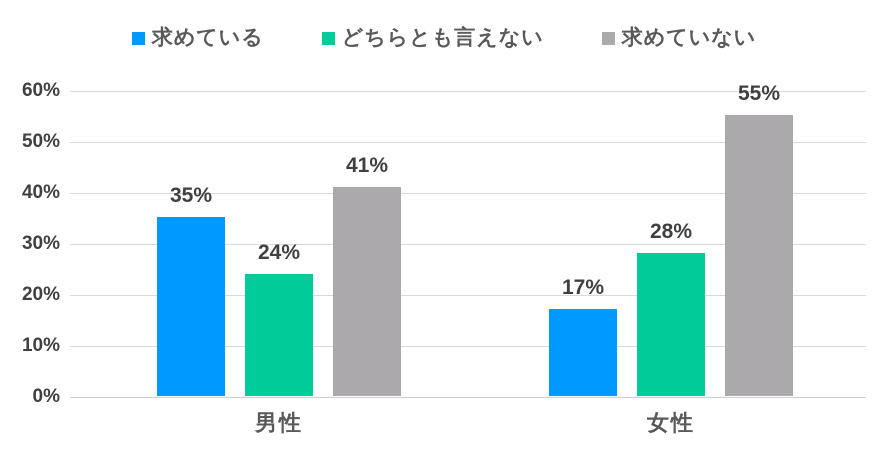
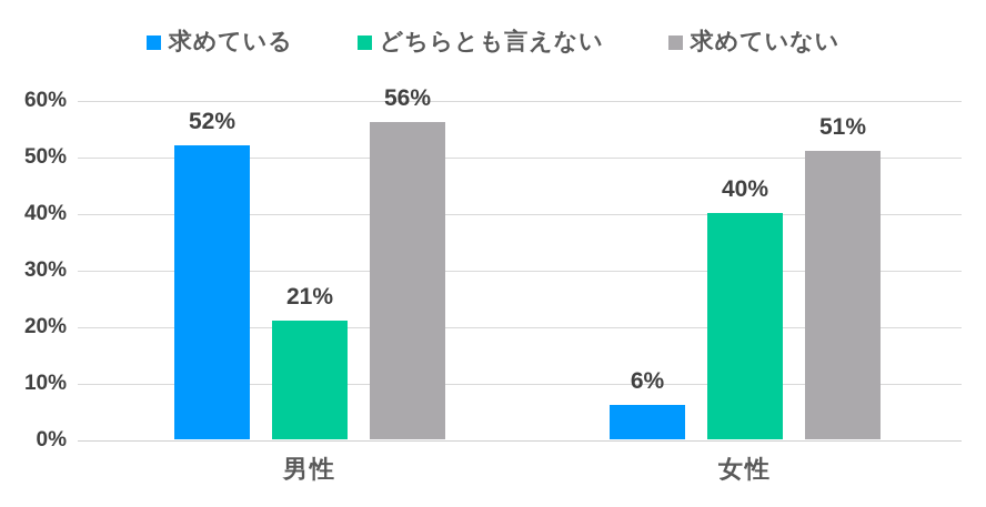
求めている/男性: 35% -> 52%
どちらとも言えない/男性: 24% -> 21%
求めていない/男性: 41% -> 56%
求めている/女性: 17% -> 6%
どちらとも言えない/女性: 28% -> 40%
求めていない/女性: 55% -> 51%
